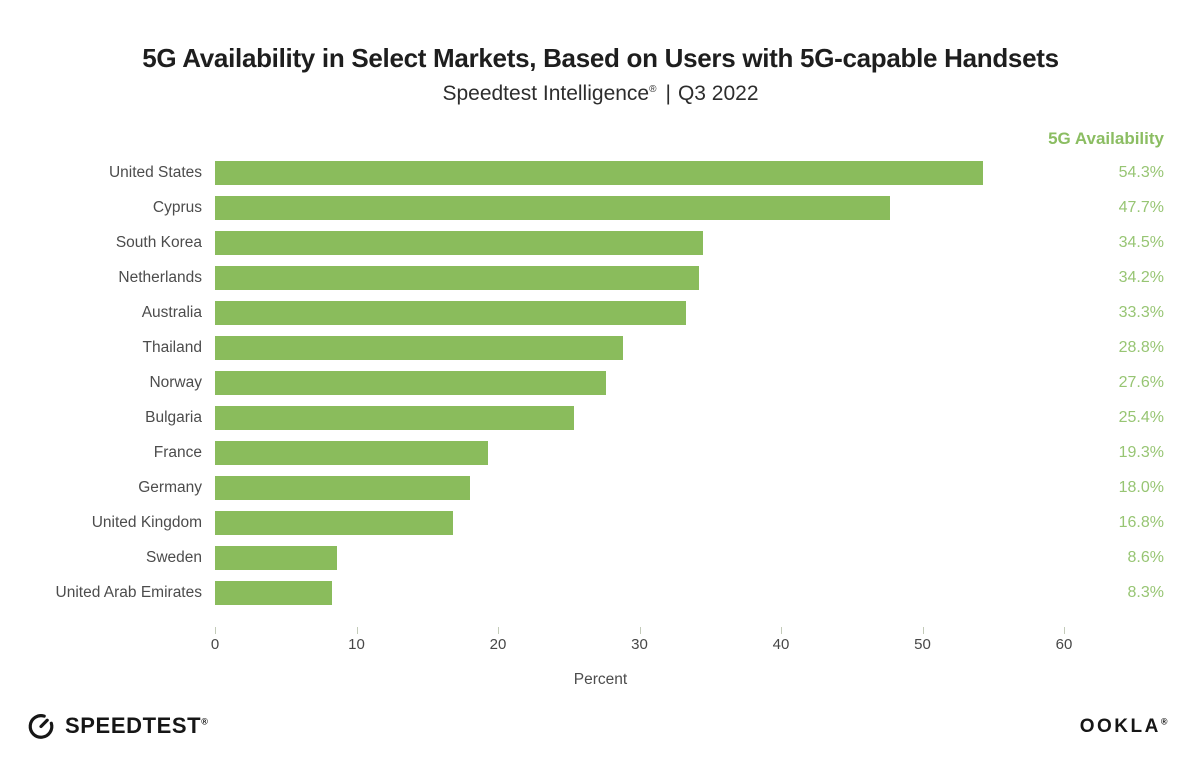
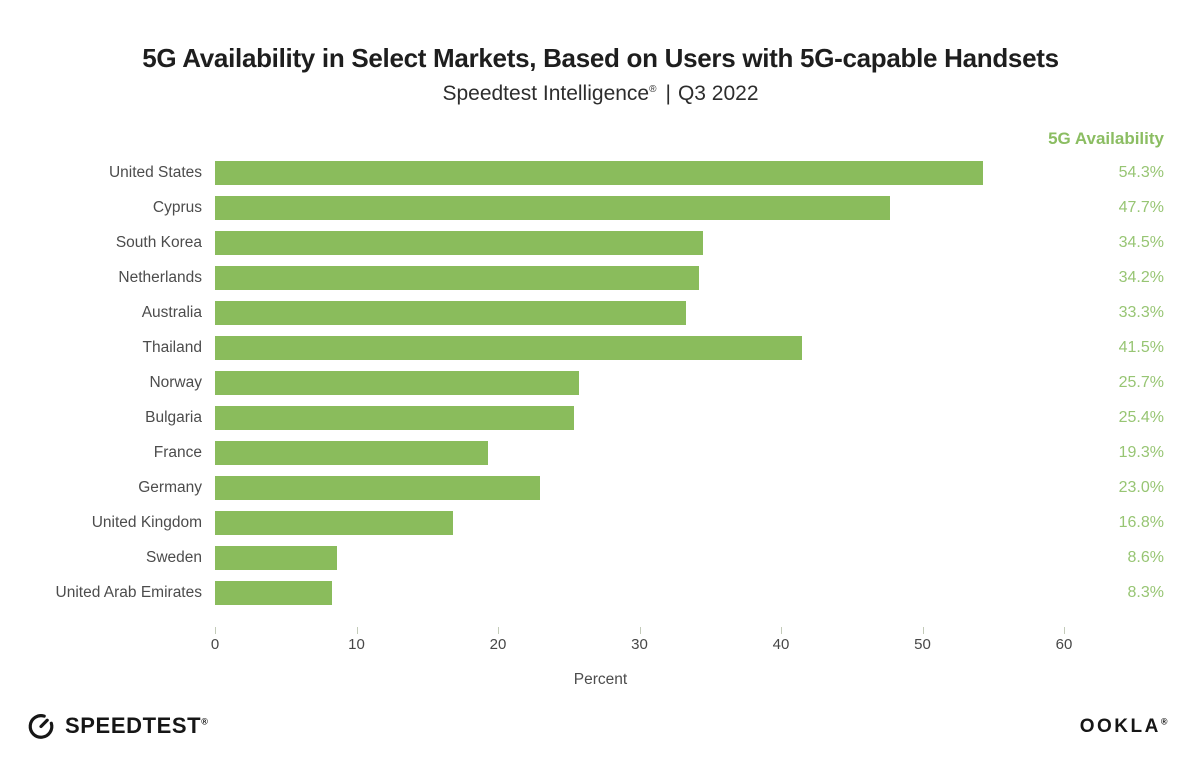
Thailand: 28.8% -> 41.5%
Norway: 27.6% -> 25.7%
Germany: 18.0% -> 23.0%
